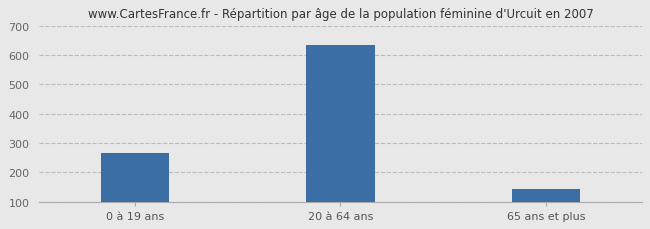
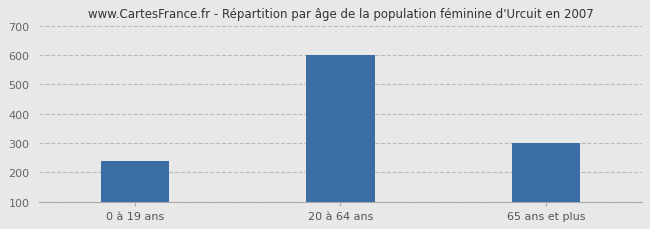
0 à 19 ans: 265 -> 240
20 à 64 ans: 635 -> 600
65 ans et plus: 143 -> 300
